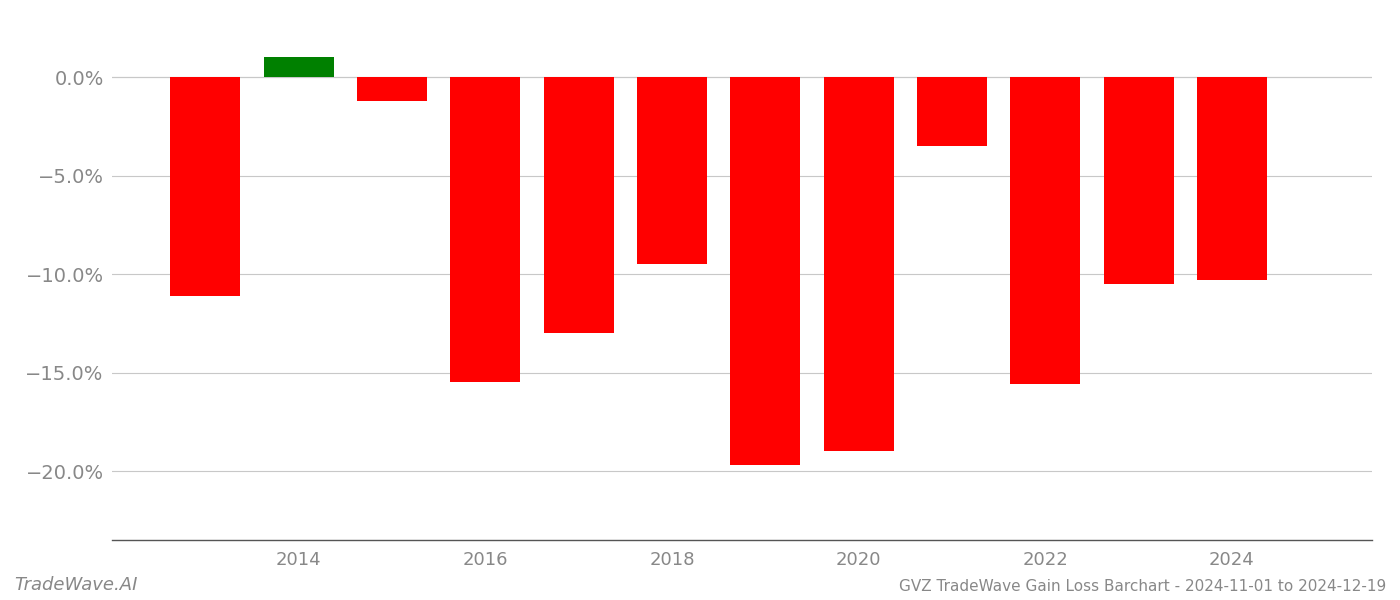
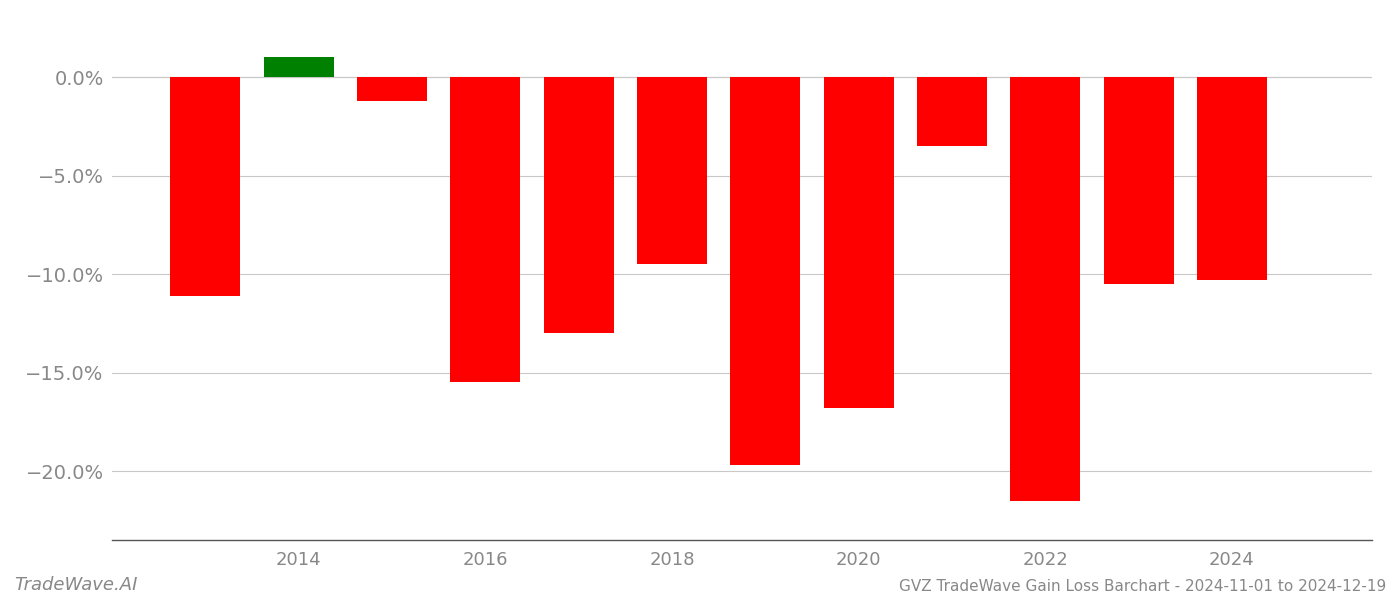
2020: -19.0% -> -16.8%
2022: -15.6% -> -21.5%
